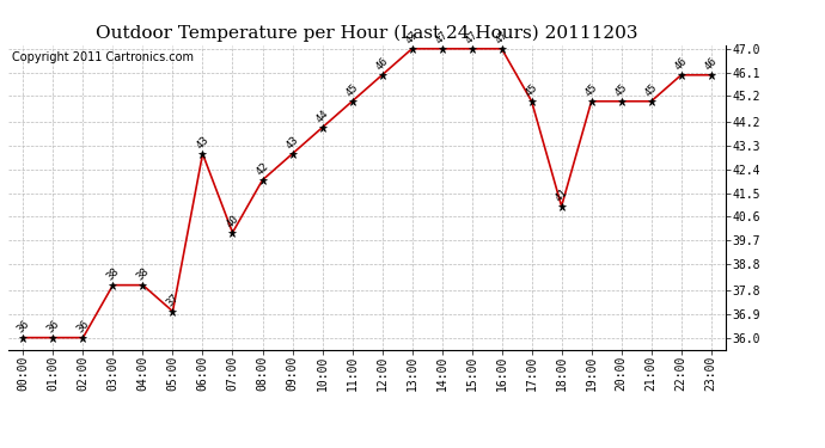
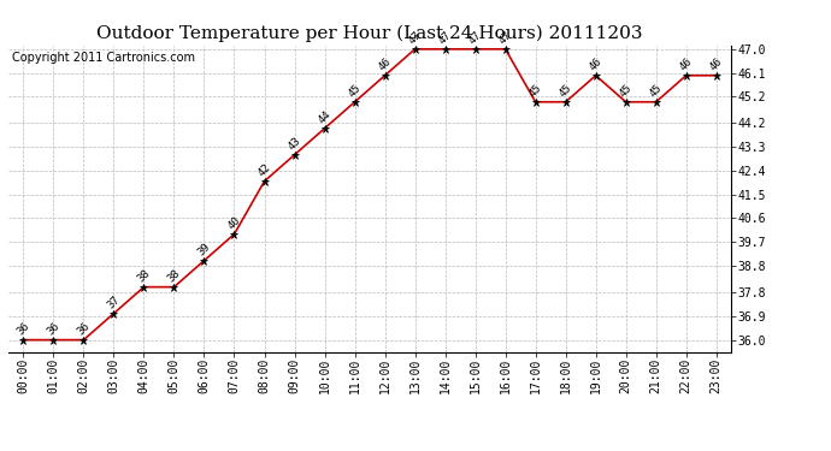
03:00: 38 -> 37
05:00: 37 -> 38
06:00: 43 -> 39
18:00: 41 -> 45
19:00: 45 -> 46
